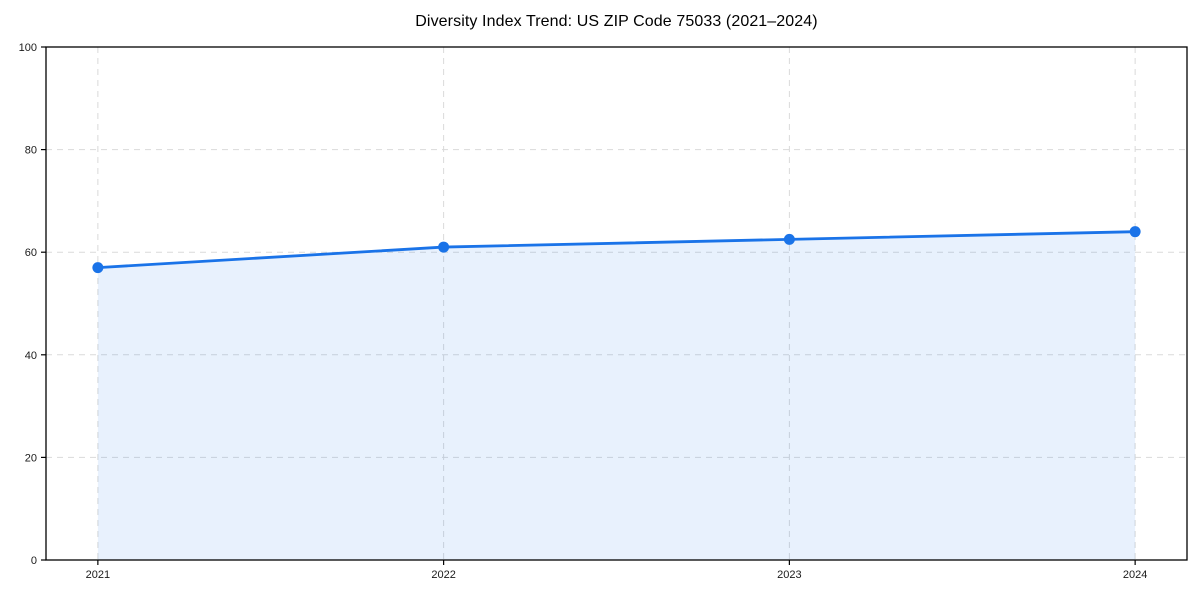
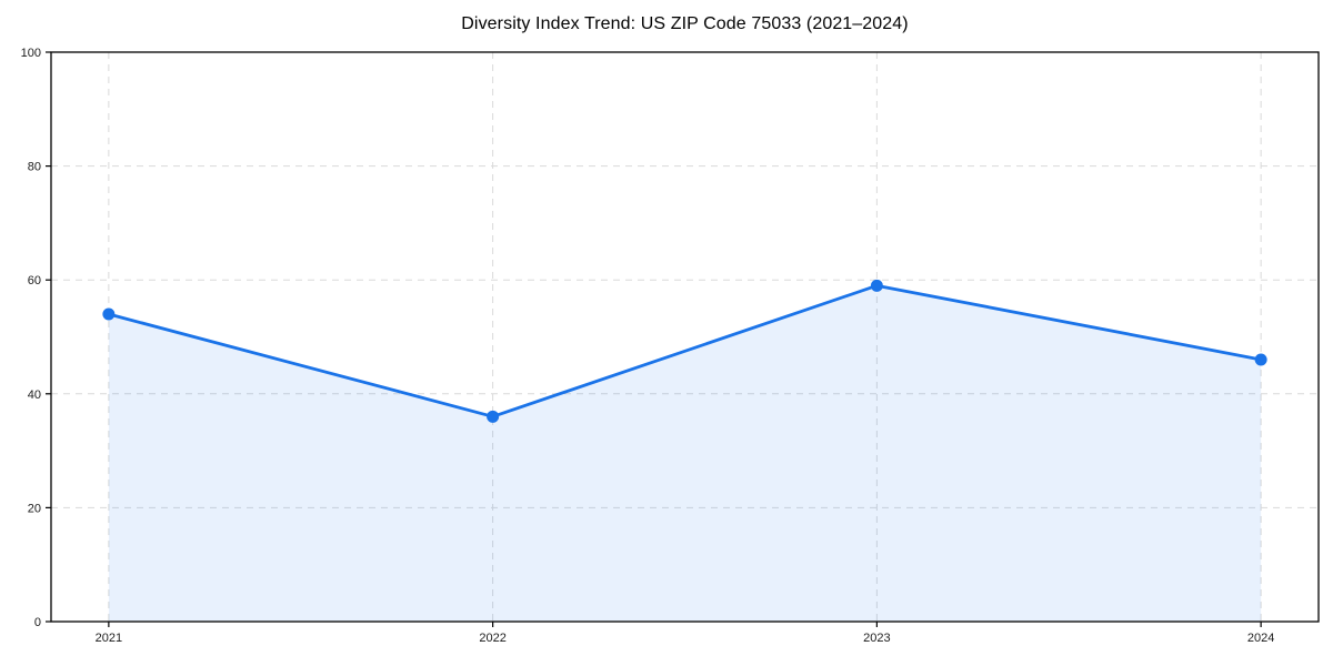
2021: 57 -> 54
2022: 61 -> 36
2023: 62 -> 59
2024: 64 -> 46
